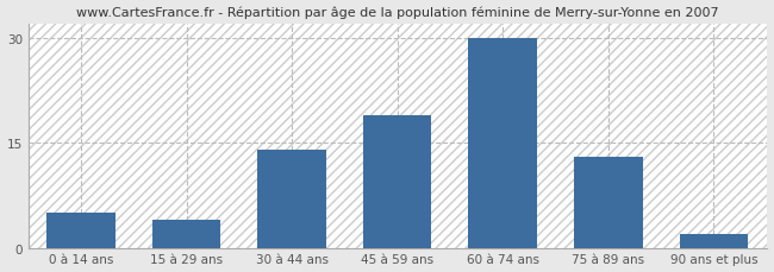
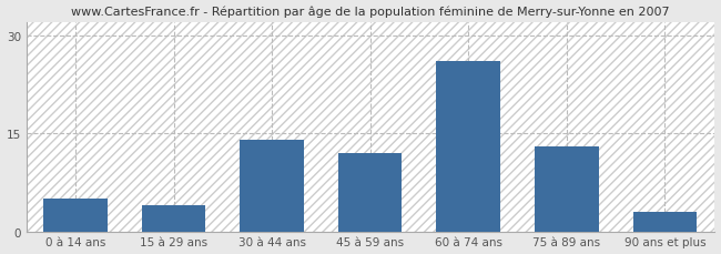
45 à 59 ans: 19 -> 12
60 à 74 ans: 30 -> 26
90 ans et plus: 2 -> 3
